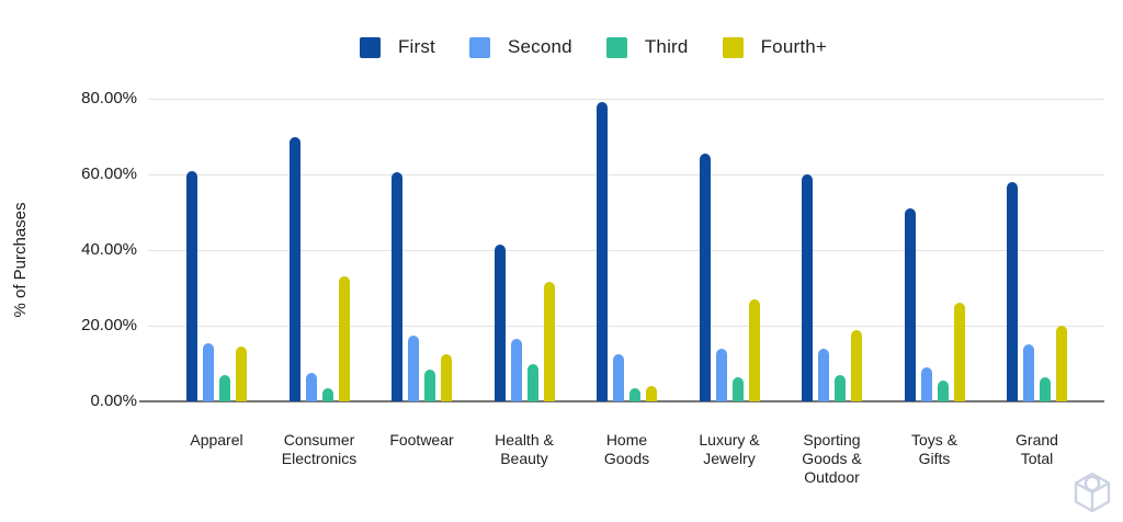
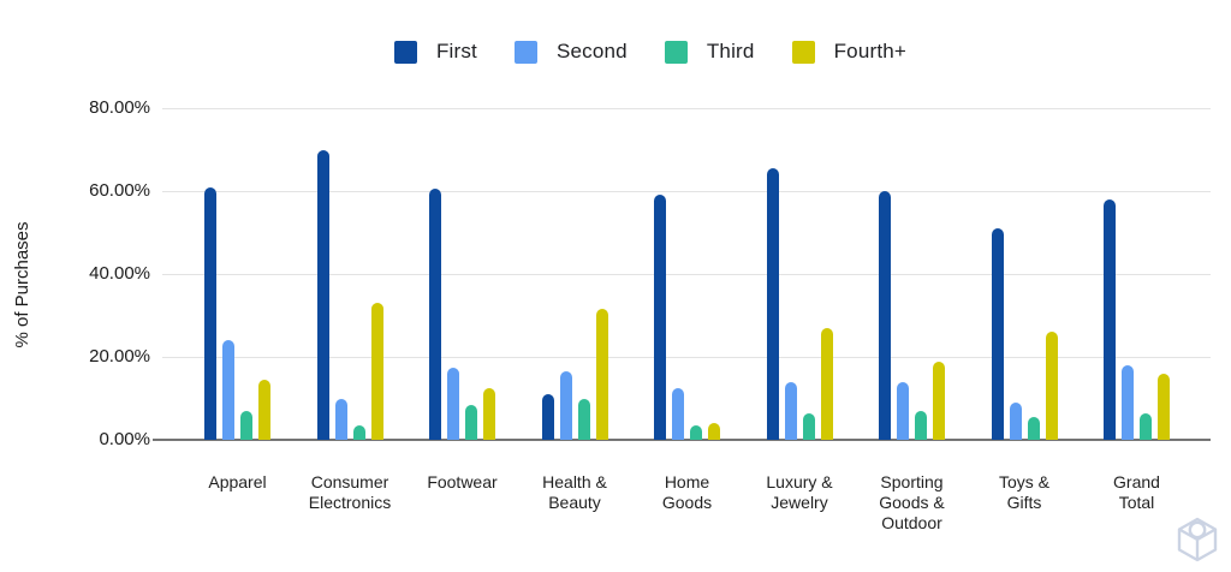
Second/Apparel: 16% -> 24%
Second/Consumer Electronics: 8% -> 10%
First/Health & Beauty: 42% -> 11%
First/Home Goods: 79% -> 59%
Second/Grand Total: 15% -> 18%
Fourth+/Grand Total: 20% -> 16%
